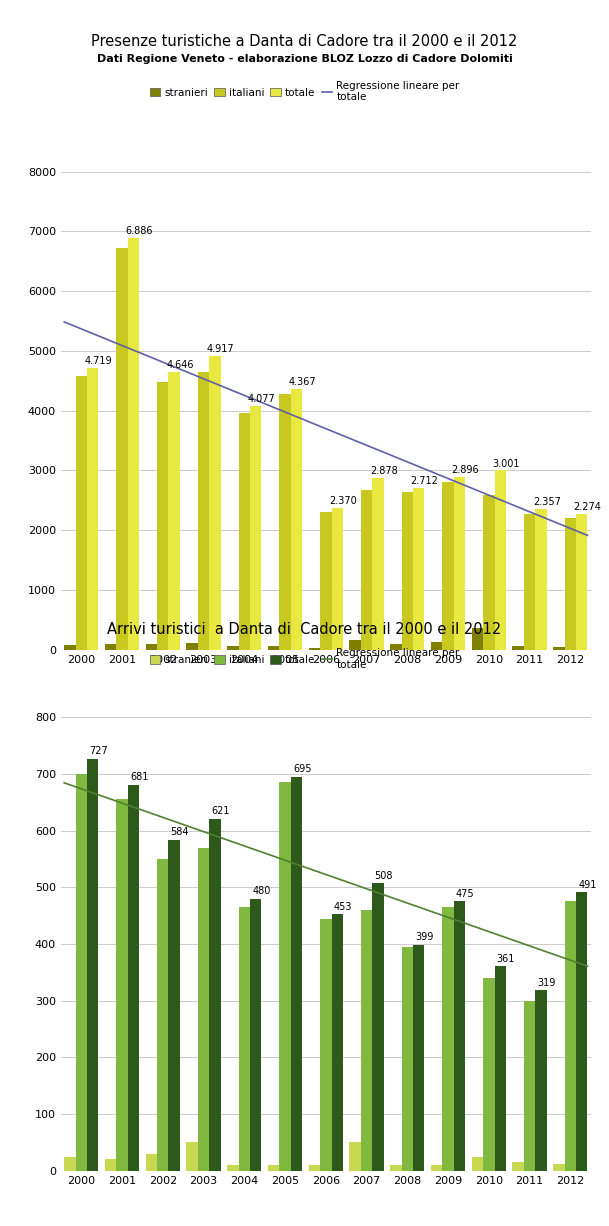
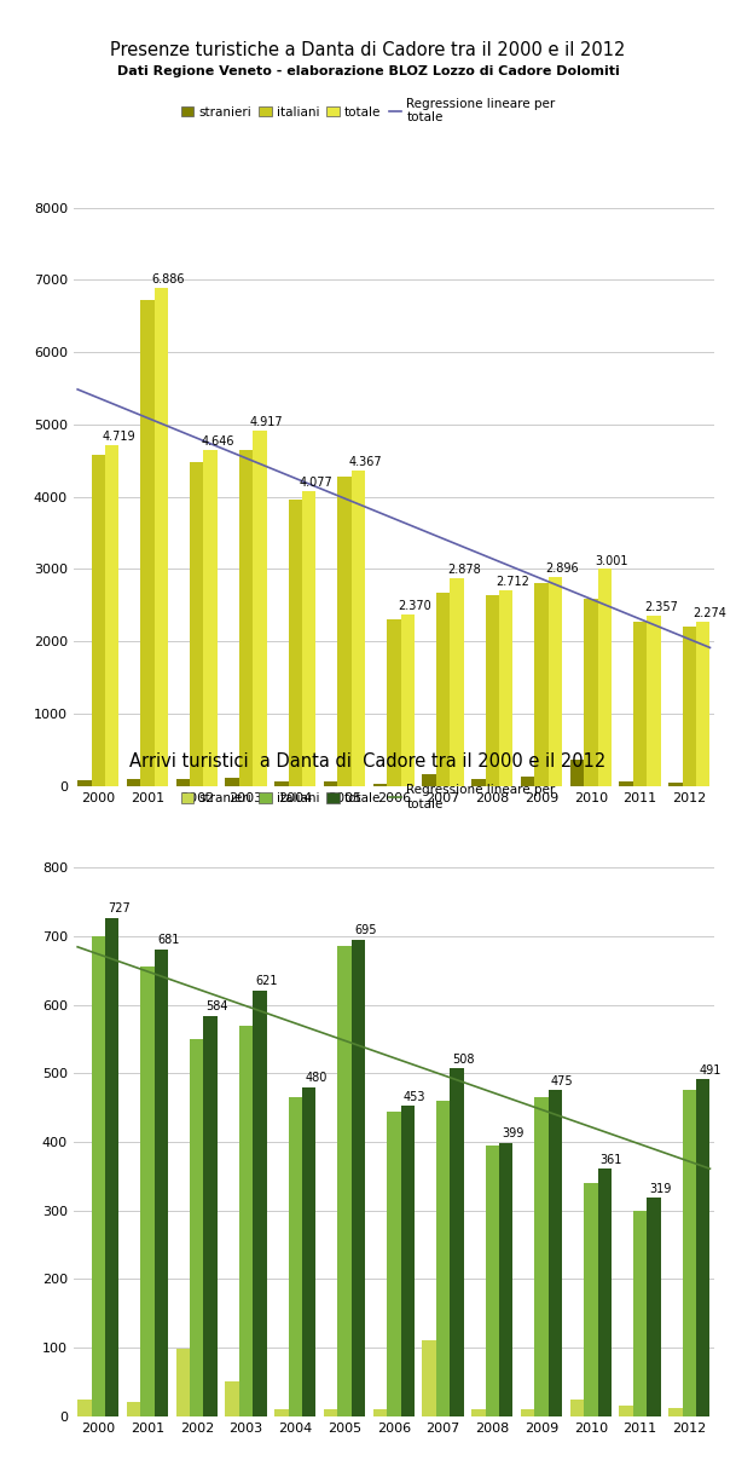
stranieri/2002: 30 -> 98
stranieri/2007: 50 -> 110
